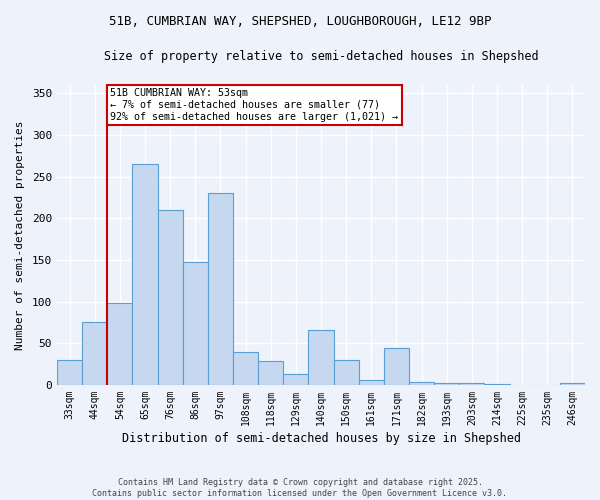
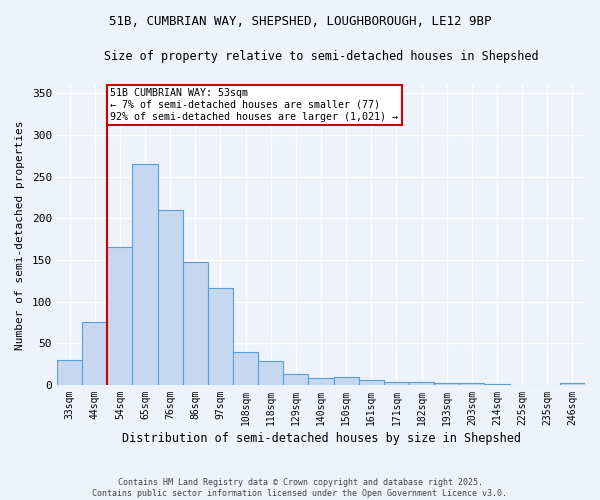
54sqm: 98 -> 165
97sqm: 230 -> 116
140sqm: 66 -> 8
150sqm: 30 -> 10
171sqm: 44 -> 4
